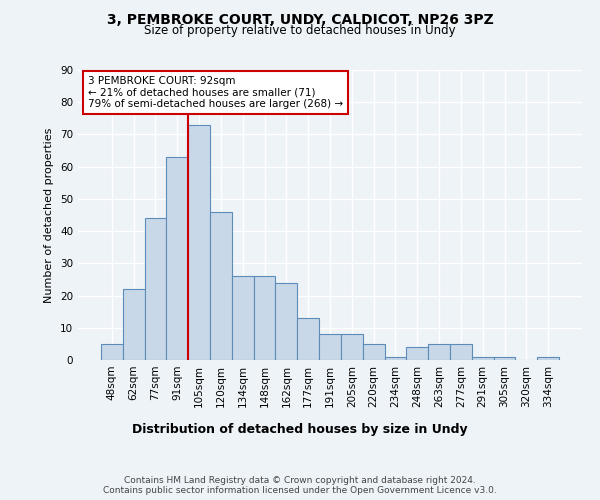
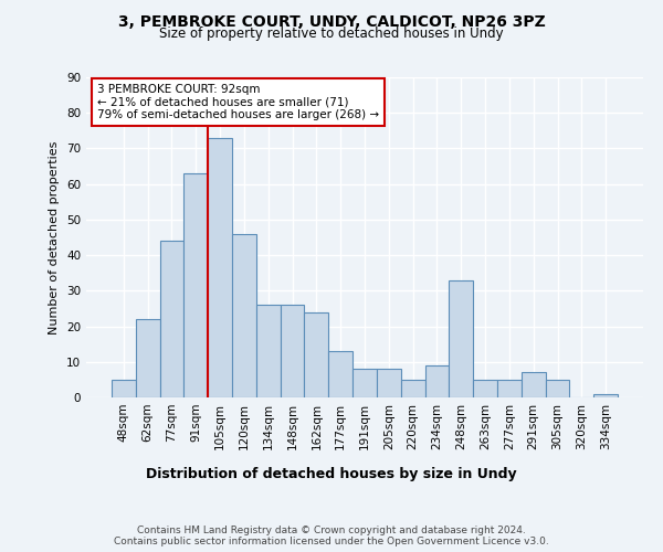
234sqm: 1 -> 9
248sqm: 4 -> 33
291sqm: 1 -> 7
305sqm: 1 -> 5
